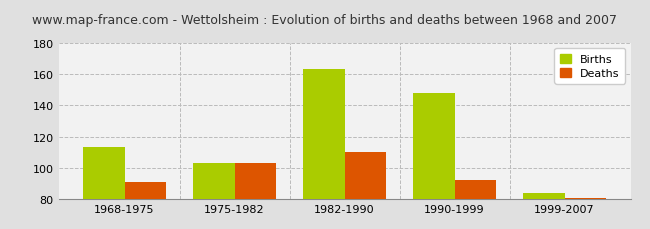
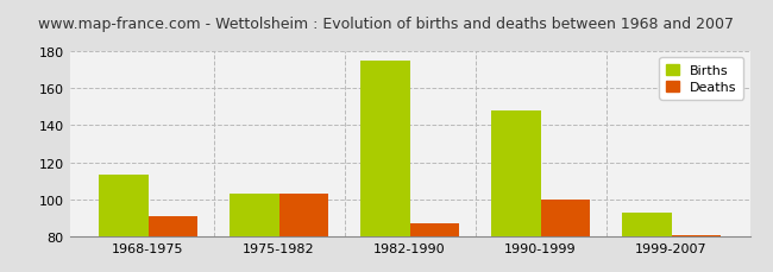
Births/1982-1990: 163 -> 175
Deaths/1982-1990: 110 -> 87
Deaths/1990-1999: 92 -> 100
Births/1999-2007: 84 -> 93
